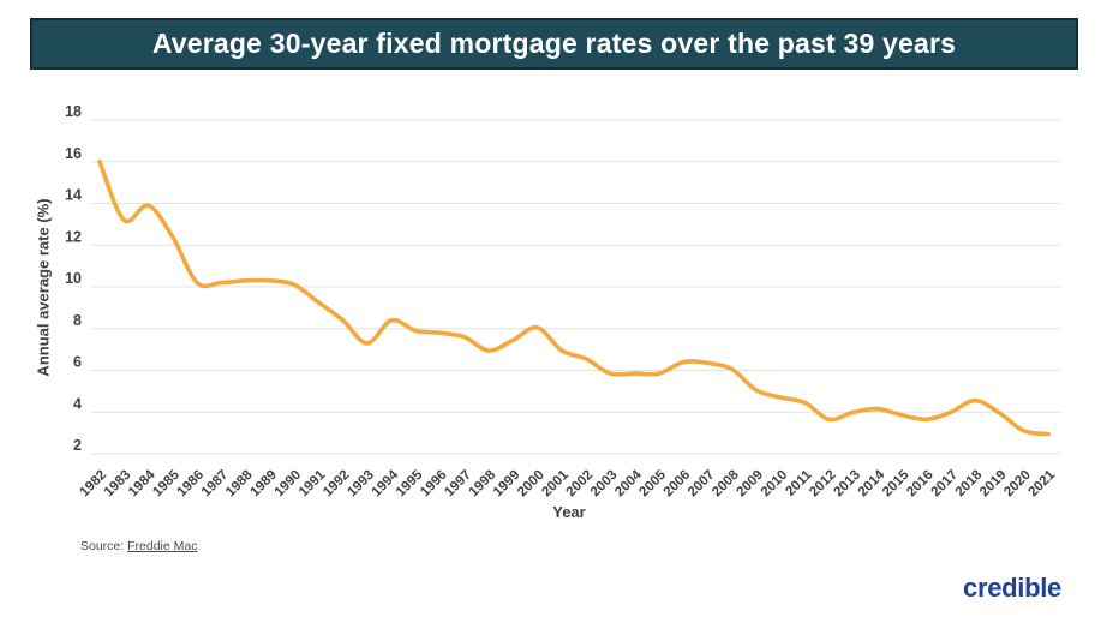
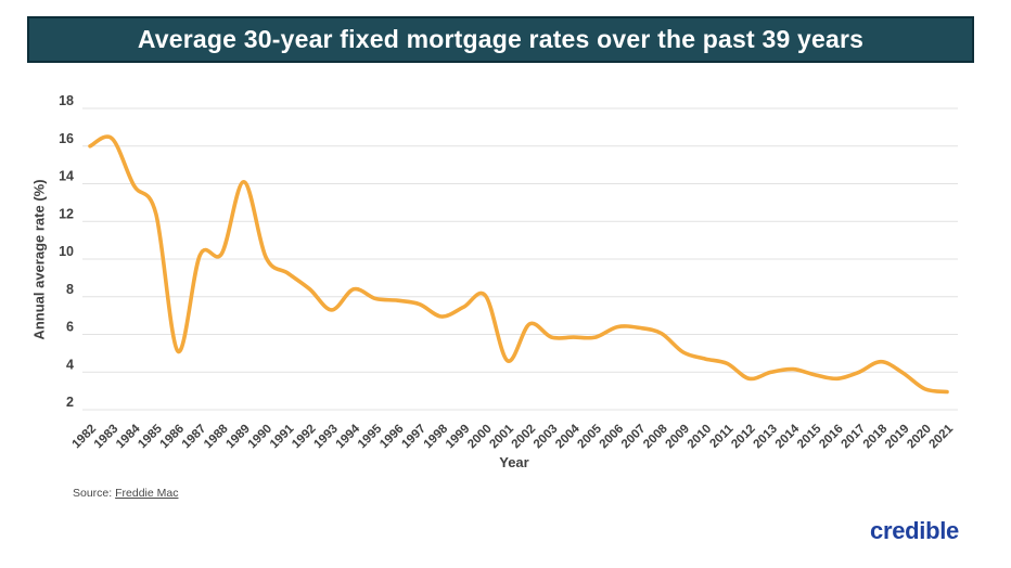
1983: 13.2 -> 16.4
1986: 10.2 -> 5.1
1989: 10.3 -> 14.1
2001: 7.0 -> 4.6
